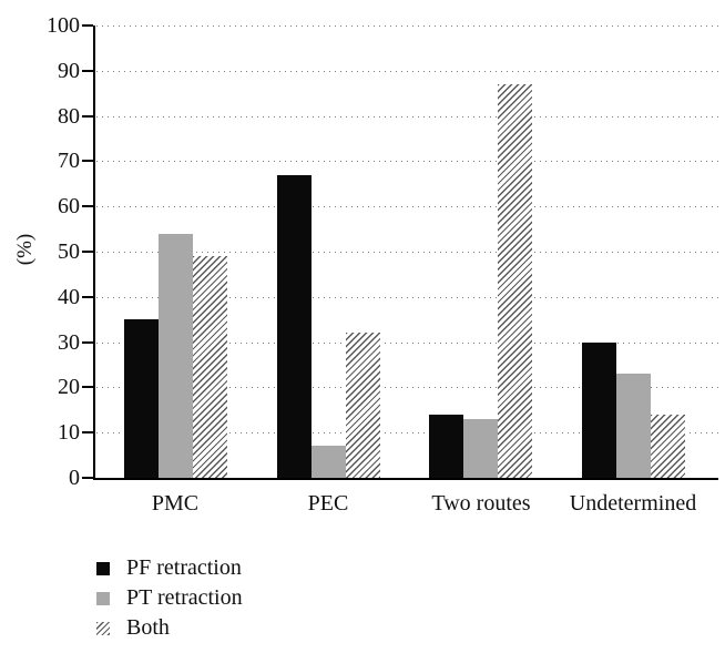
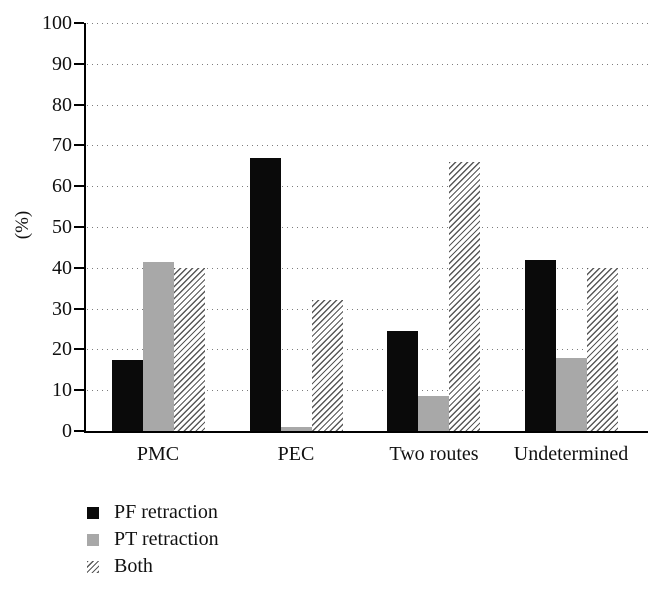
PF retraction/PMC: 35 -> 18
PT retraction/PMC: 54 -> 42
Both/PMC: 49 -> 40
PT retraction/PEC: 7 -> 1
PF retraction/Two routes: 14 -> 24
PT retraction/Two routes: 13 -> 8
Both/Two routes: 87 -> 66
PF retraction/Undetermined: 30 -> 42
PT retraction/Undetermined: 23 -> 18
Both/Undetermined: 14 -> 40
